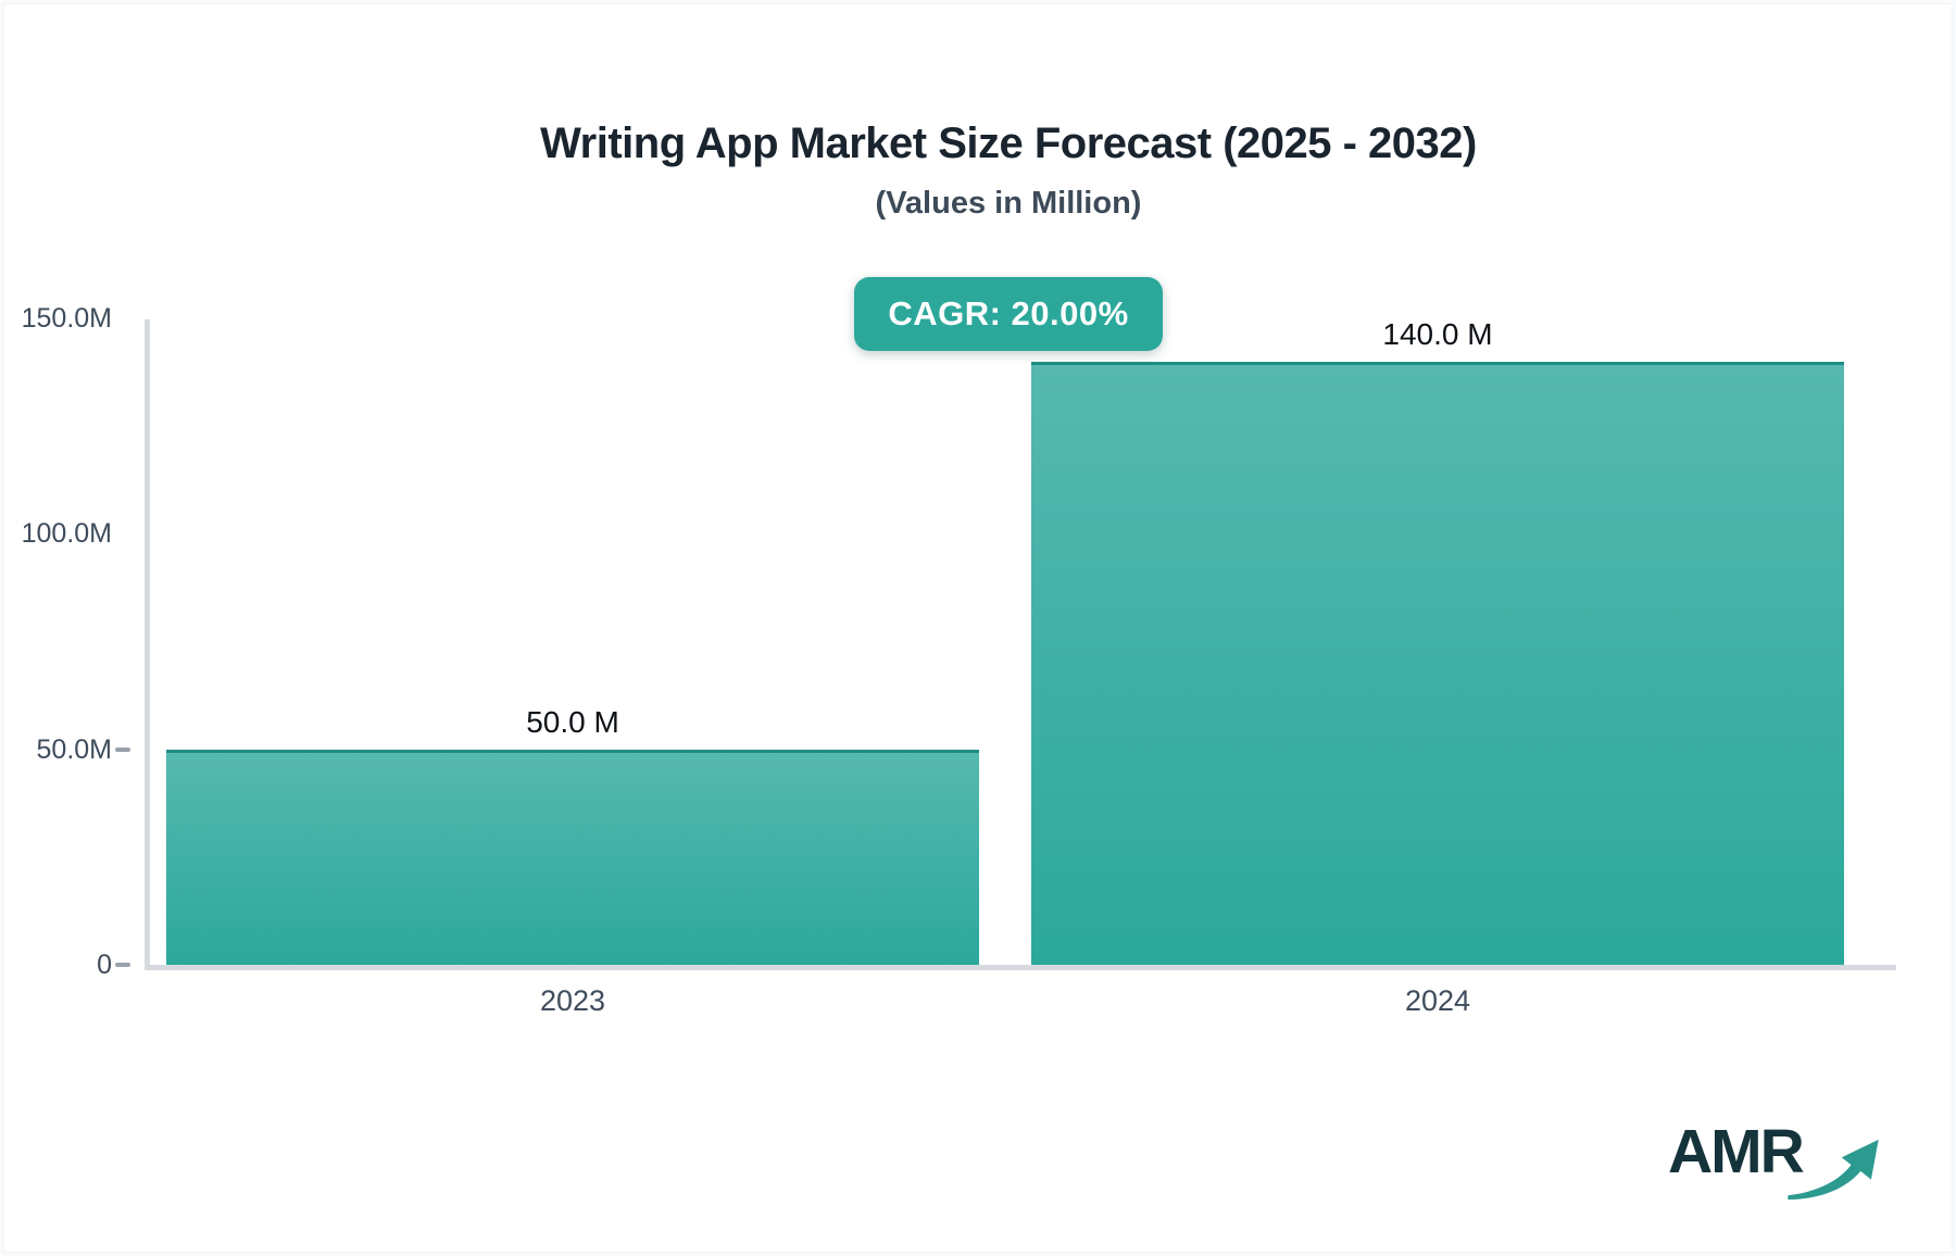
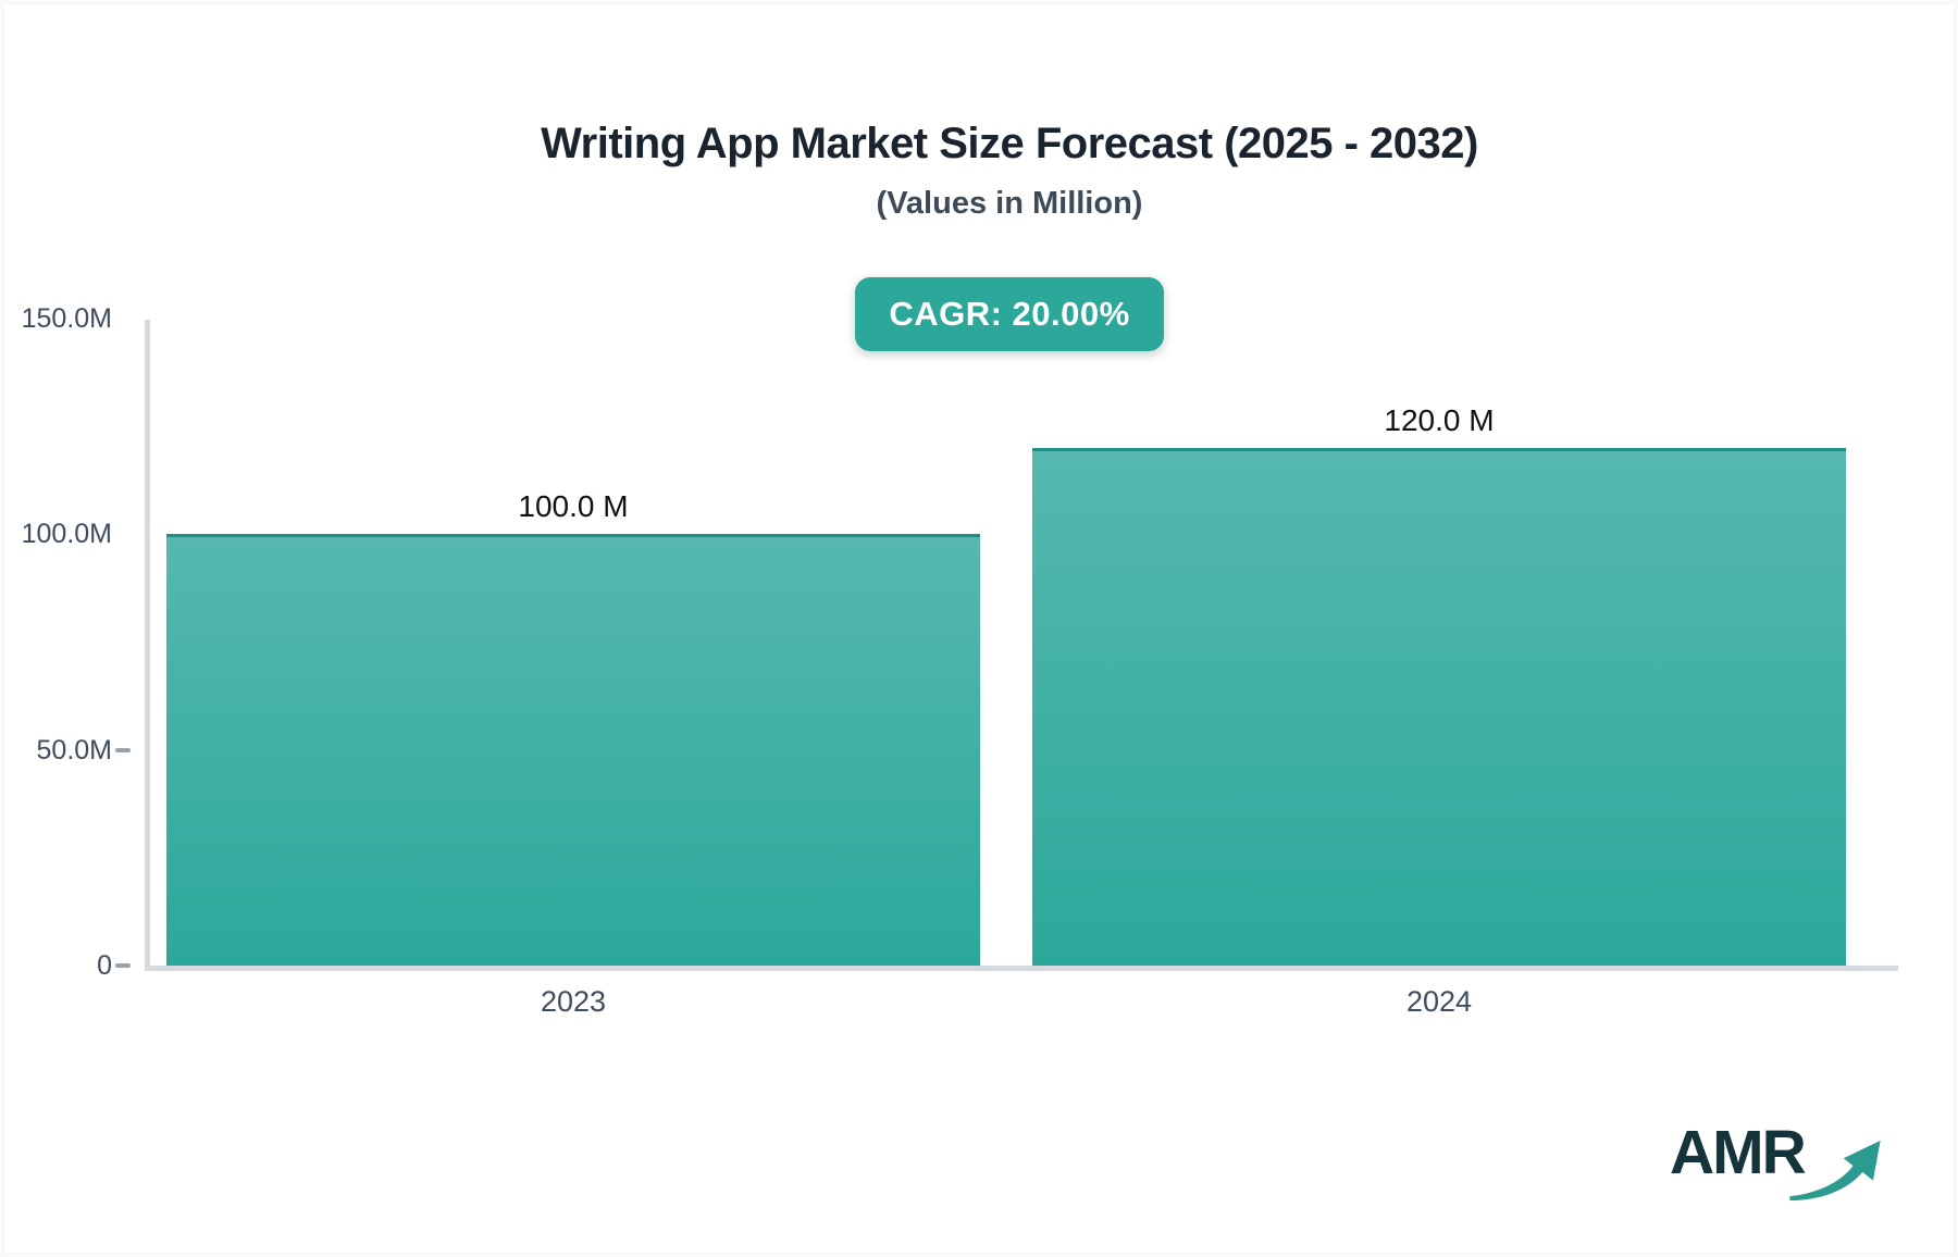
2023: 50.0 -> 100.0
2024: 140.0 -> 120.0
